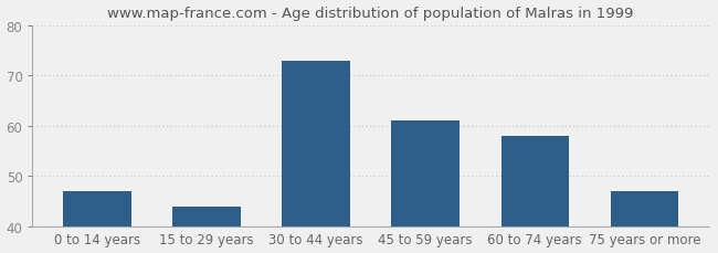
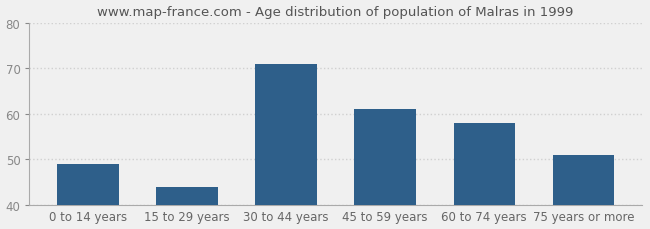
0 to 14 years: 47 -> 49
30 to 44 years: 73 -> 71
75 years or more: 47 -> 51
